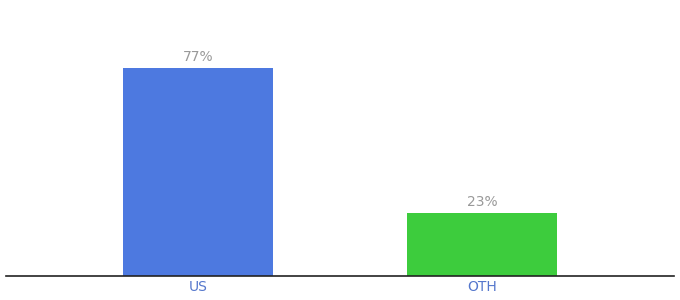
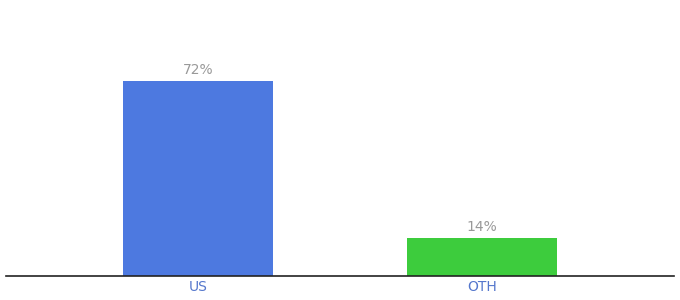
US: 77% -> 72%
OTH: 23% -> 14%
